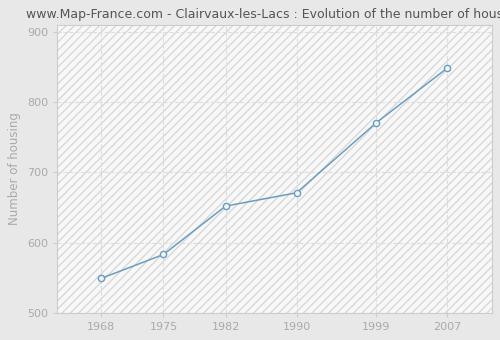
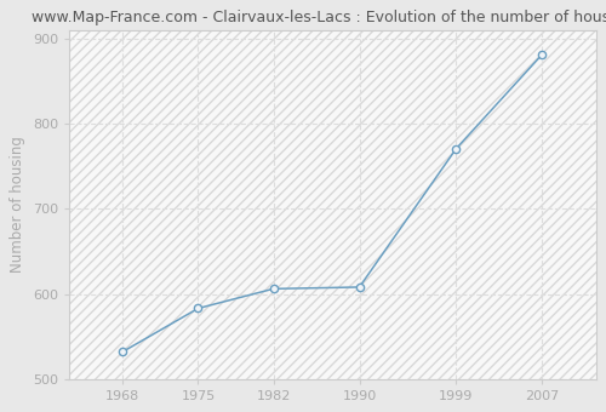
1968: 549 -> 532
1982: 652 -> 606
1990: 671 -> 608
2007: 849 -> 882
